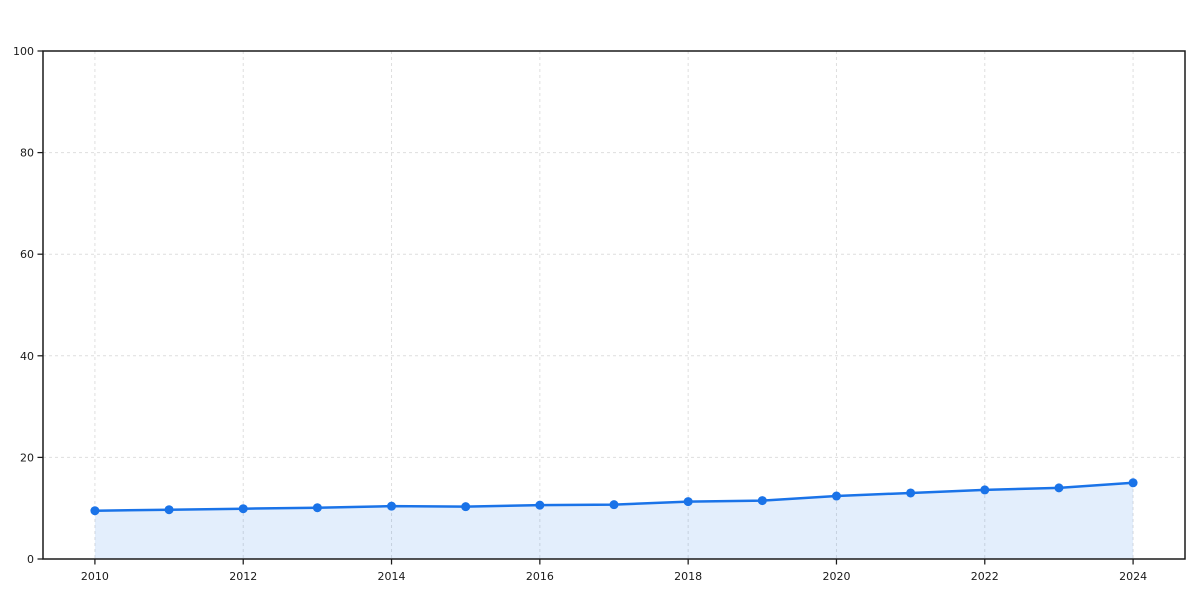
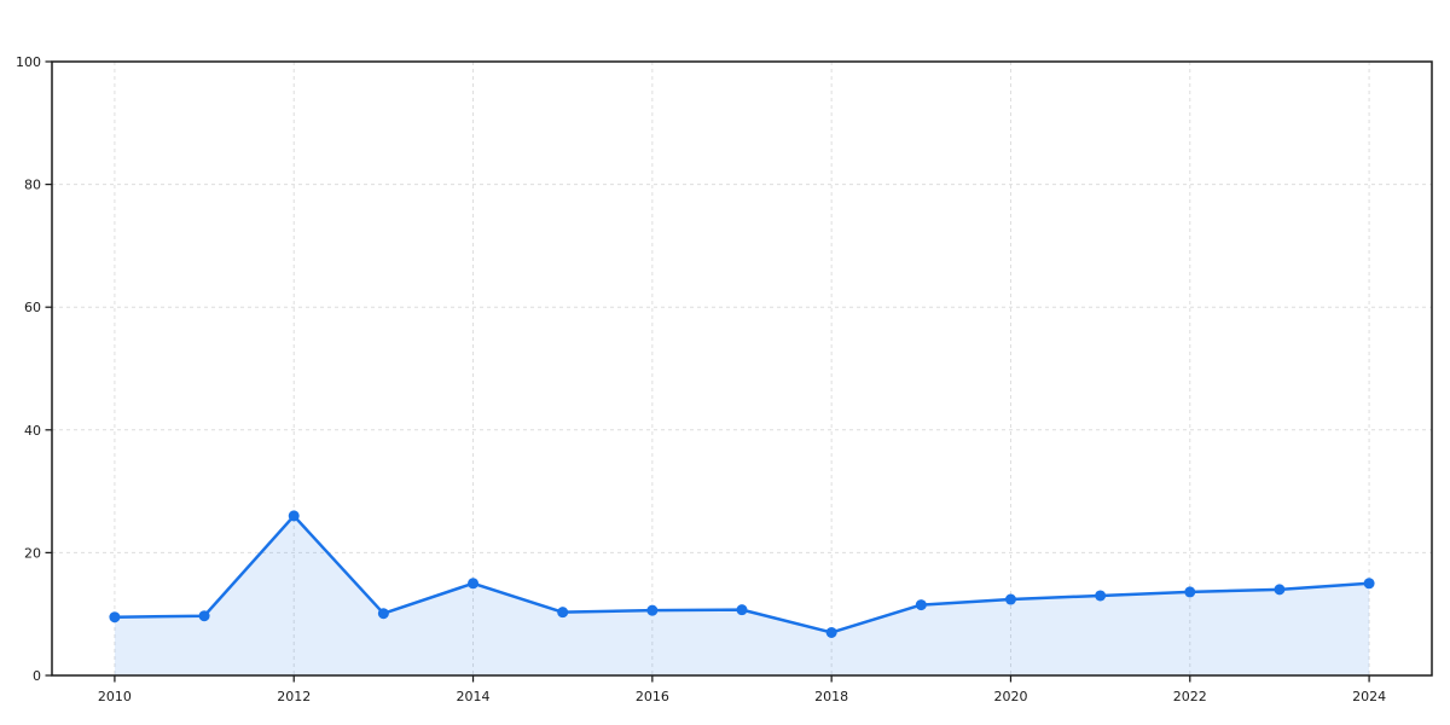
2012: 10 -> 26
2014: 10 -> 15
2018: 11 -> 7
